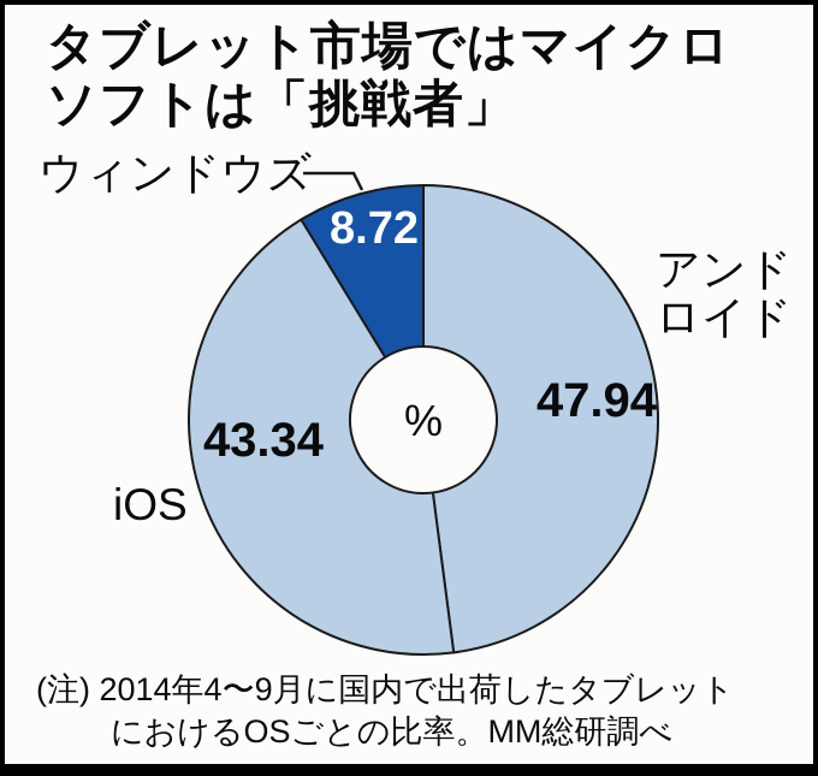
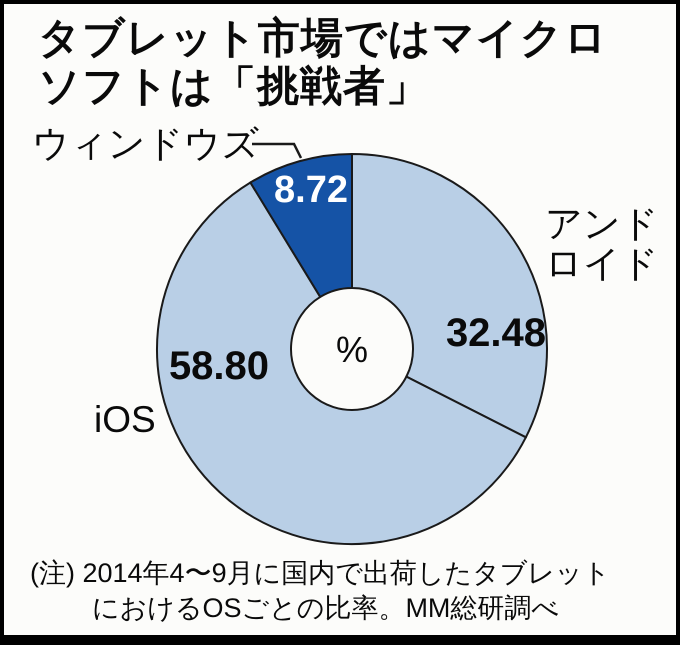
アンドロイド: 47.94 -> 32.48
iOS: 43.34 -> 58.80
